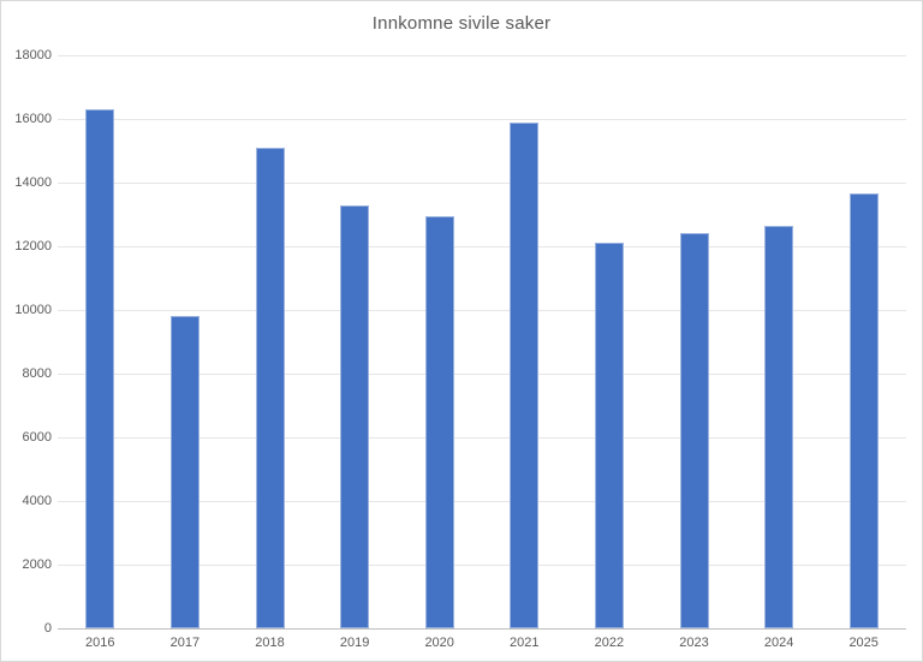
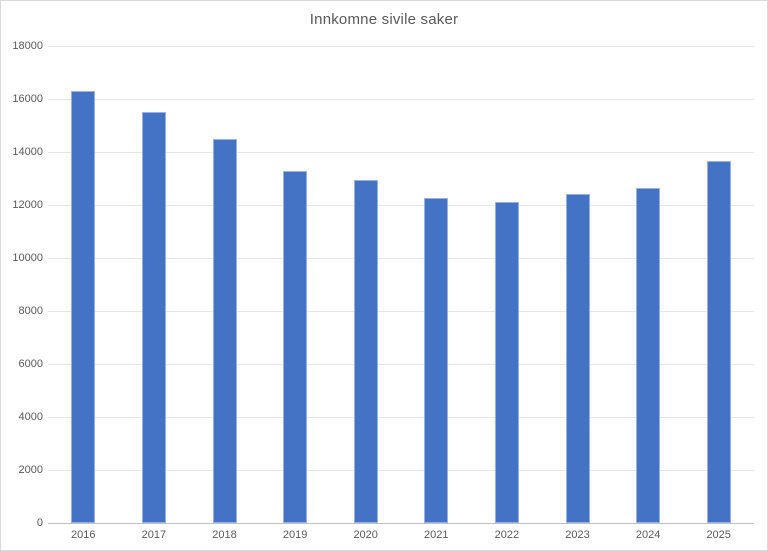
2017: 9800 -> 15500
2018: 15100 -> 14500
2021: 15900 -> 12200
